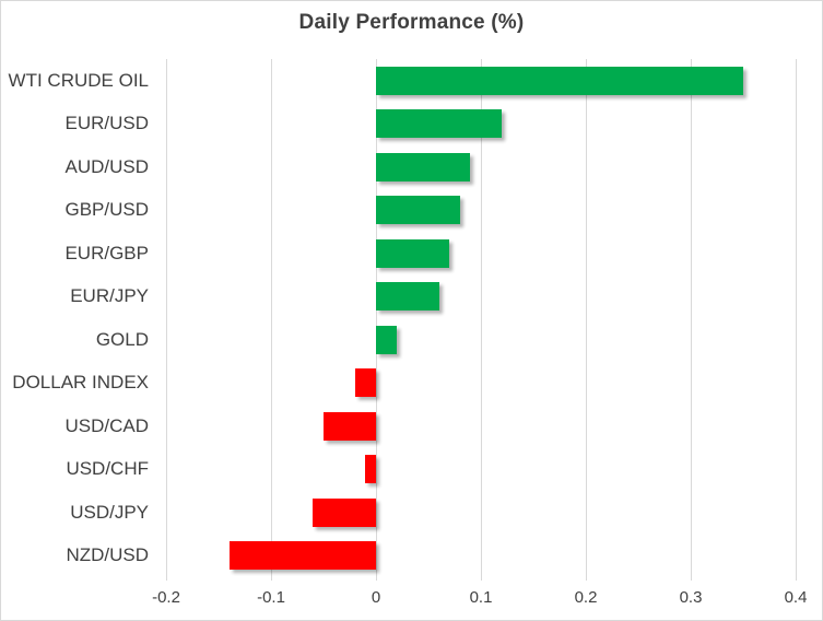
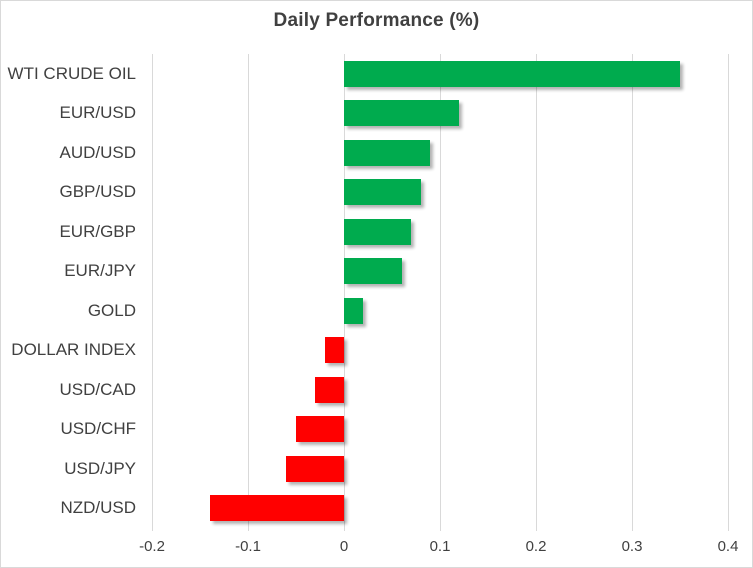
USD/CAD: -0.05 -> -0.03
USD/CHF: -0.01 -> -0.05
